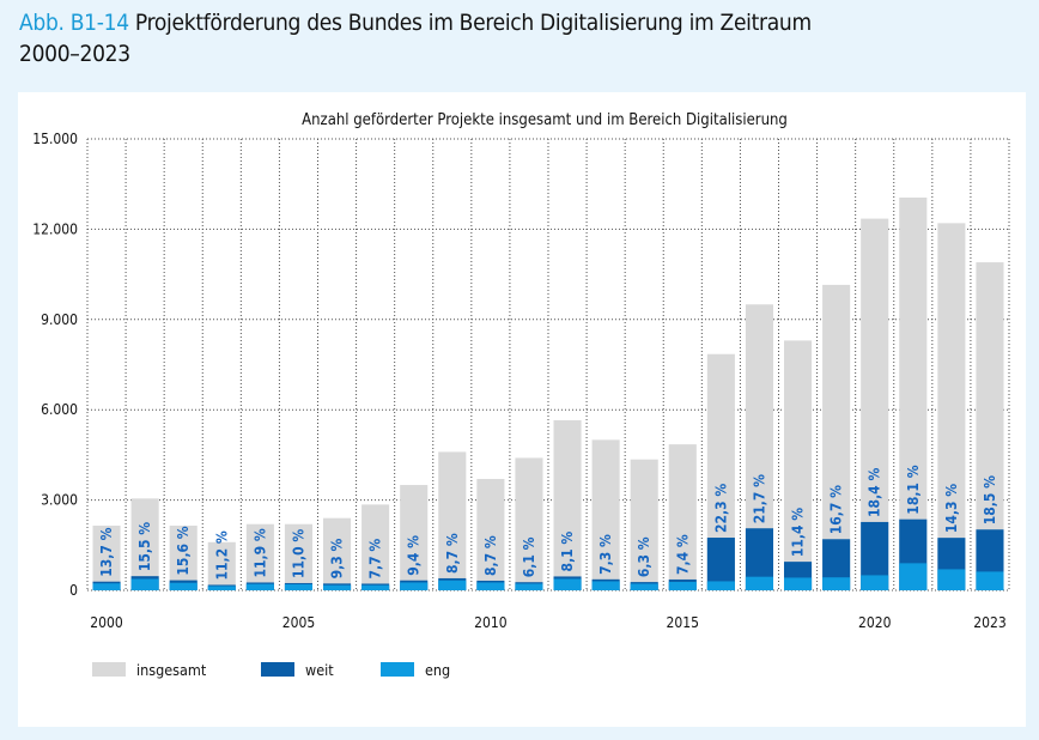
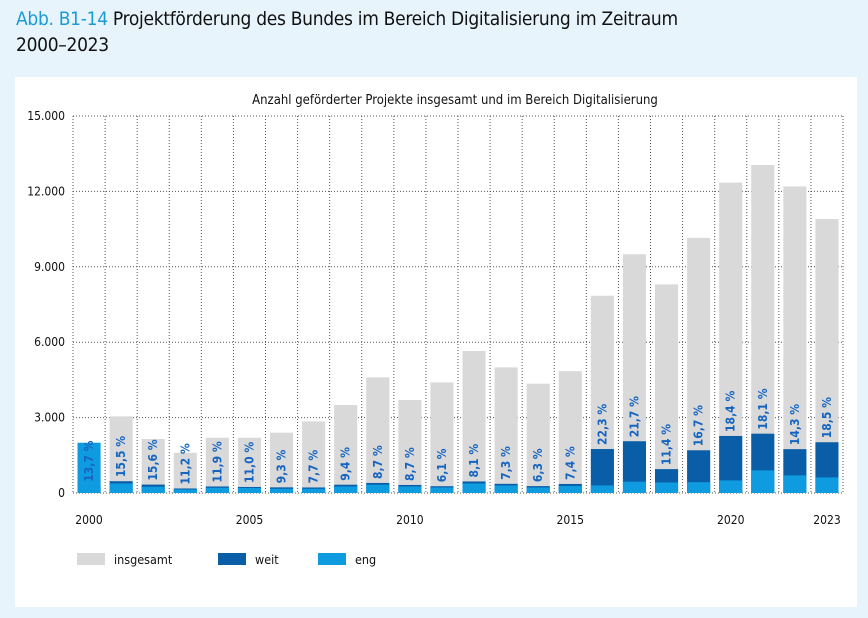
insgesamt/2000: 2200 -> 1200
eng/2000: 200 -> 2000
